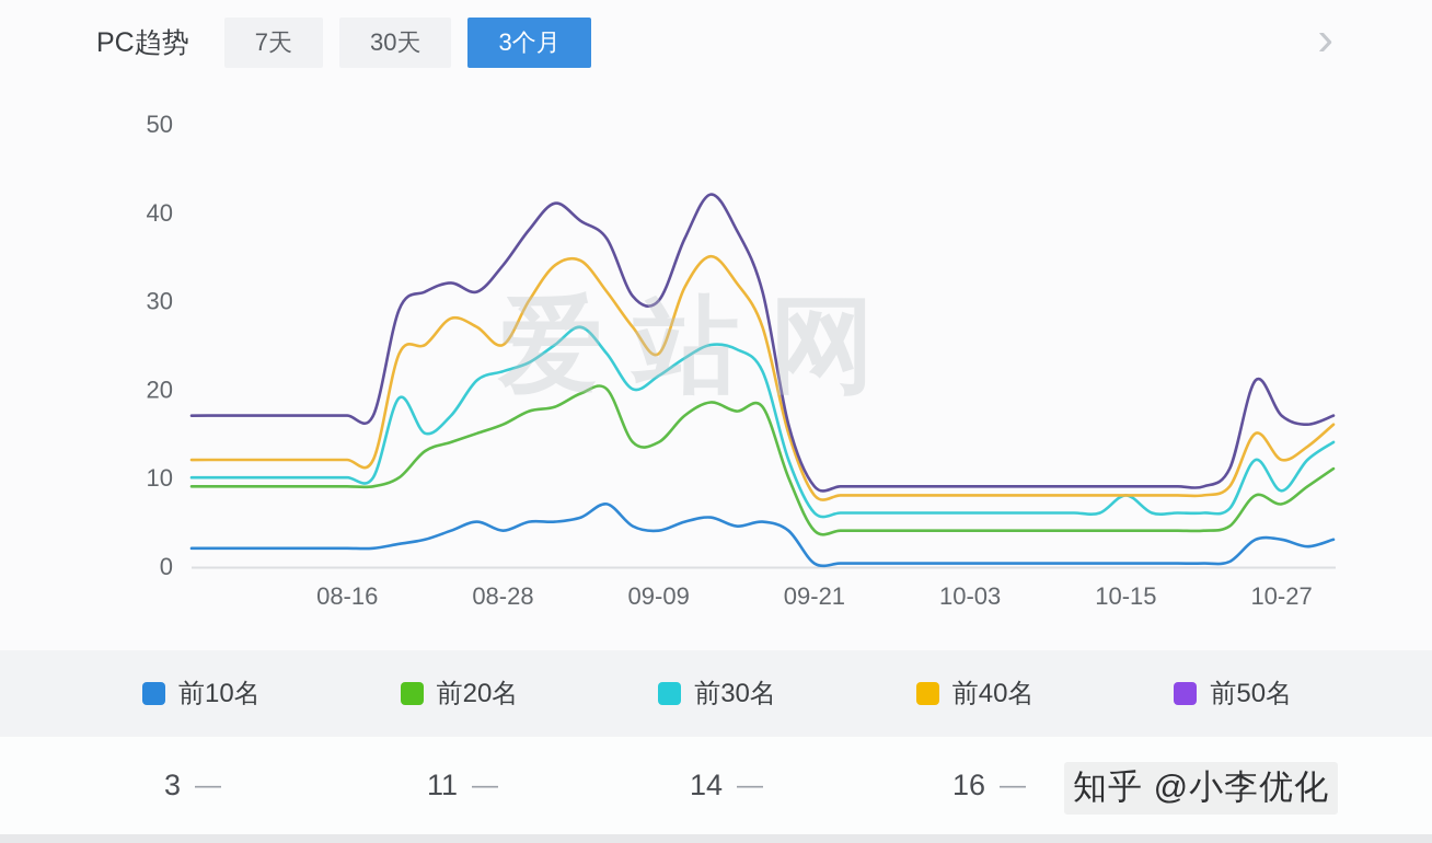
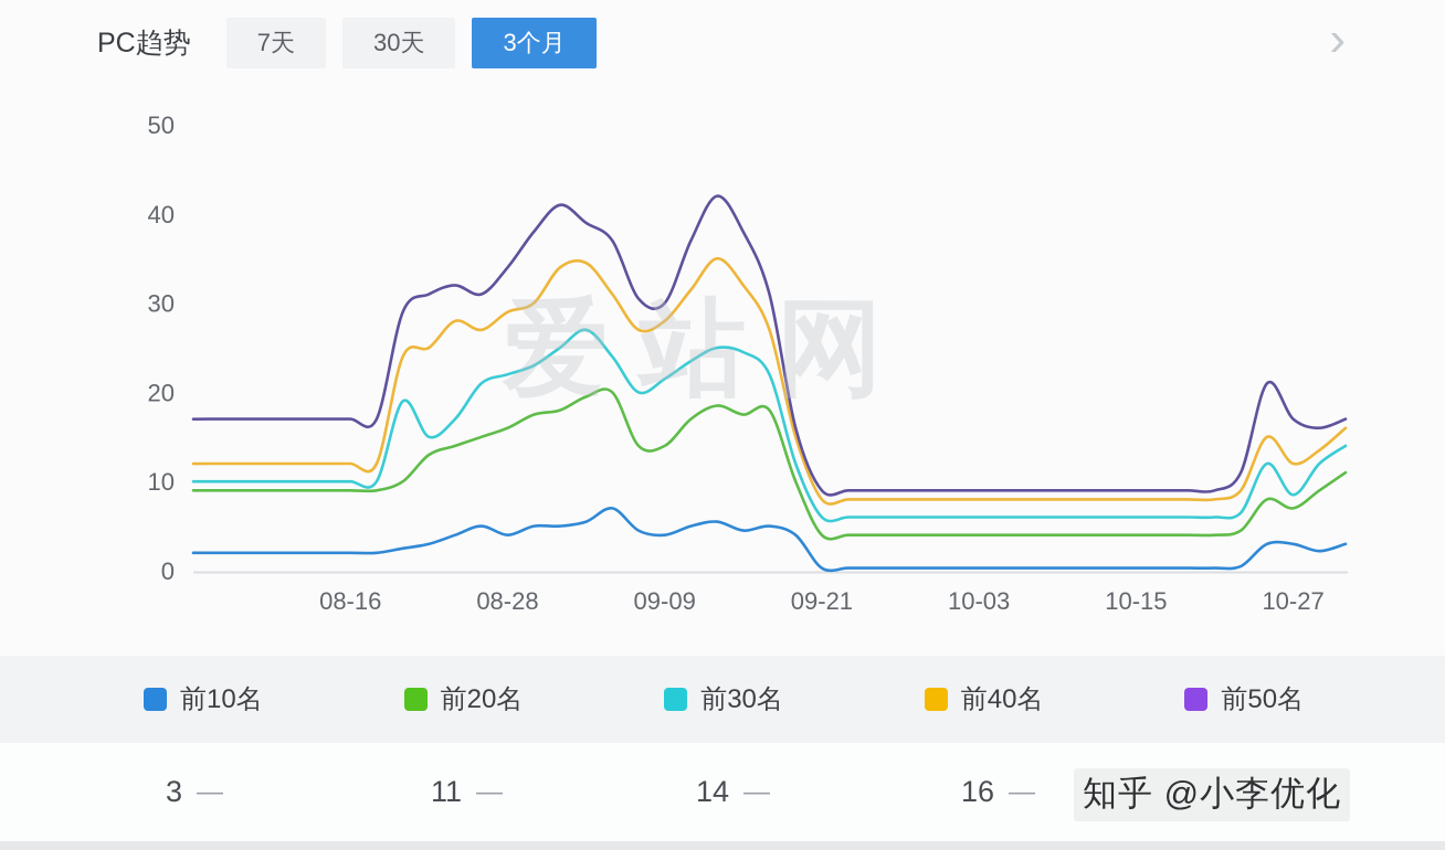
前40名/08-28: 25 -> 29
前40名/09-09: 24 -> 28
前30名/10-15: 8 -> 6
